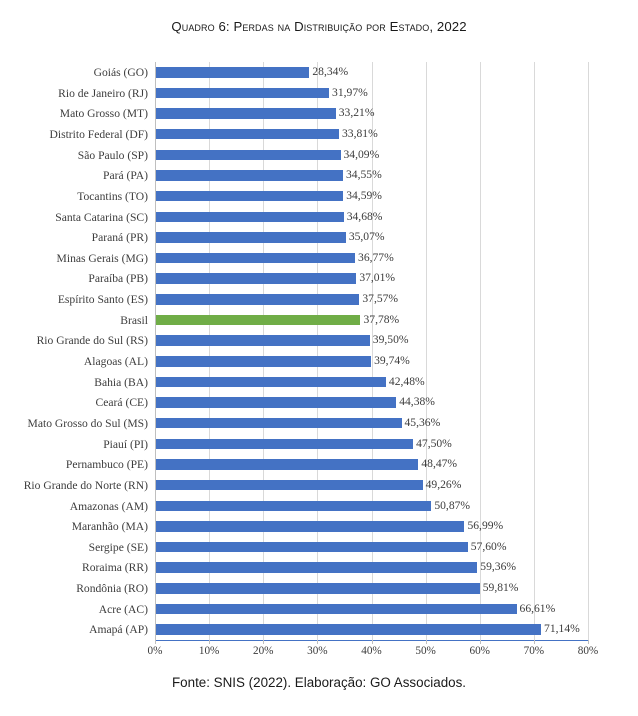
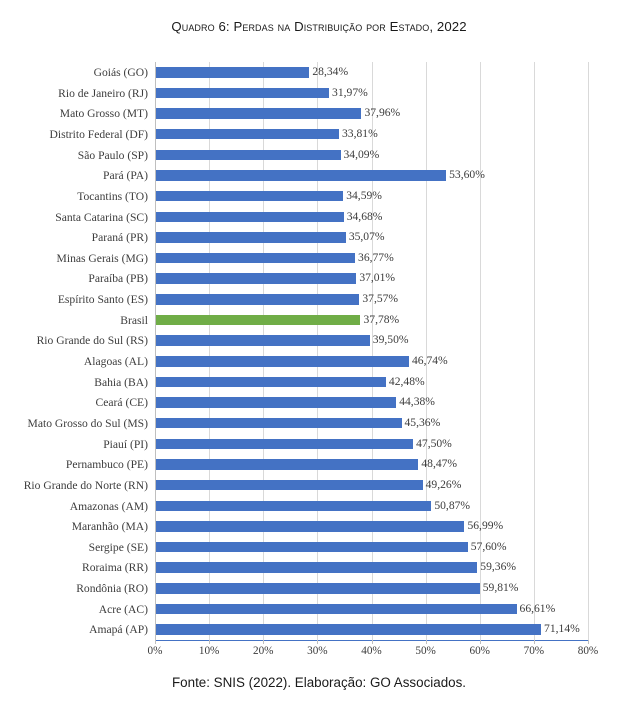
Mato Grosso (MT): 33,21% -> 37,96%
Pará (PA): 34,55% -> 53,60%
Alagoas (AL): 39,74% -> 46,74%
